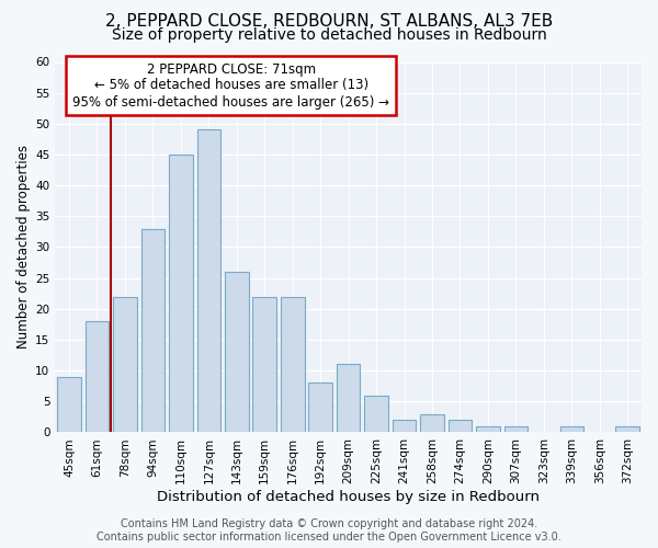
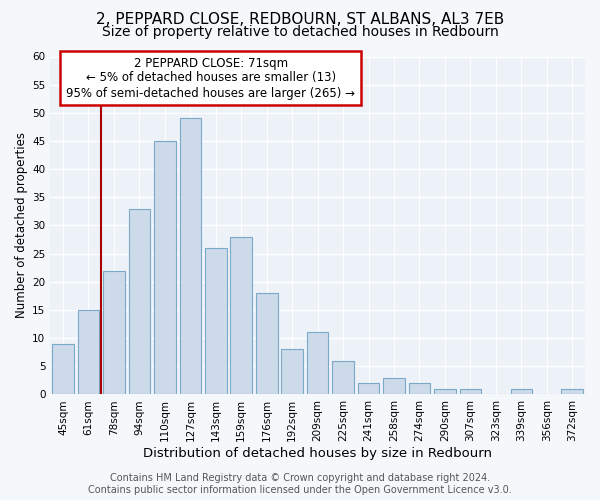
61sqm: 18 -> 15
159sqm: 22 -> 28
176sqm: 22 -> 18
